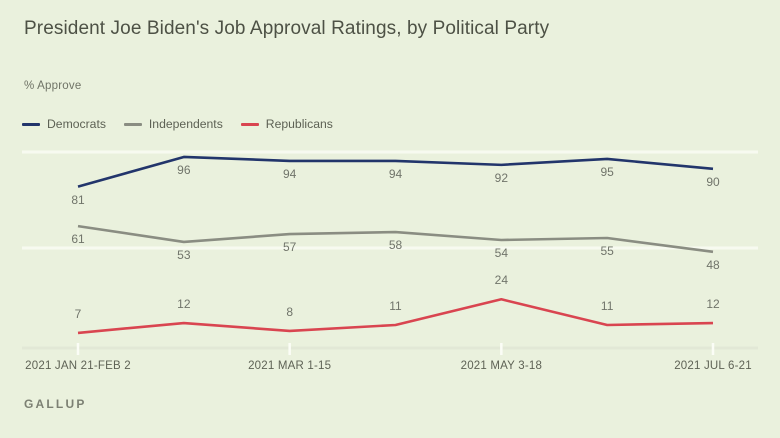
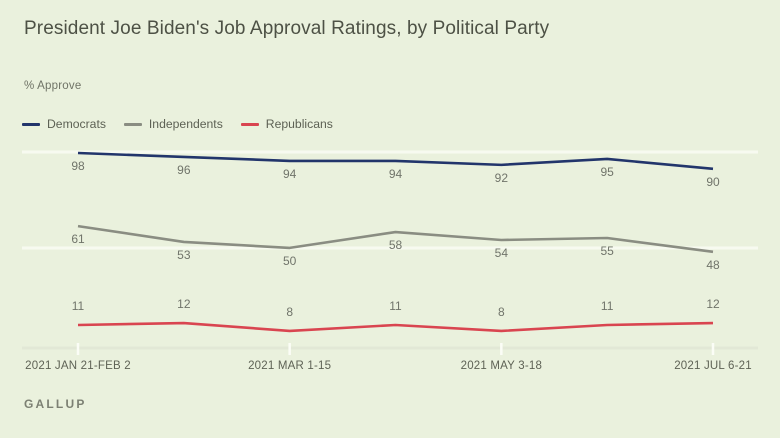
Democrats/2021 JAN 21-FEB 2: 81 -> 98
Republicans/2021 JAN 21-FEB 2: 7 -> 11
Independents/2021 MAR 1-15: 57 -> 50
Republicans/2021 MAY 3-18: 24 -> 8
